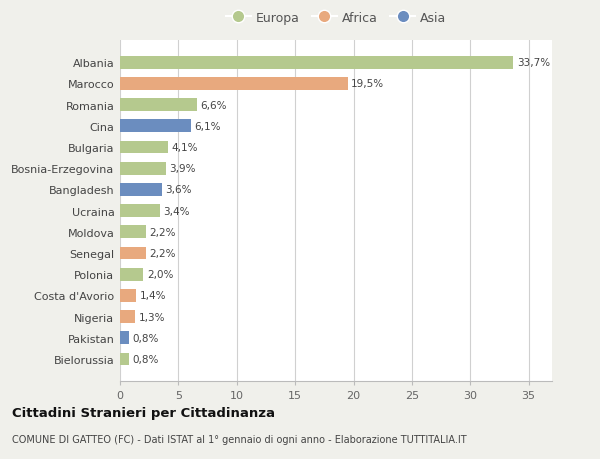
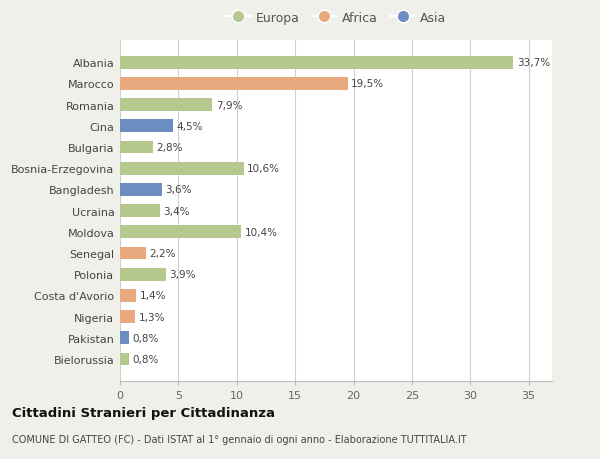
Romania: 6,6% -> 7,9%
Cina: 6,1% -> 4,5%
Bulgaria: 4,1% -> 2,8%
Bosnia-Erzegovina: 3,9% -> 10,6%
Moldova: 2,2% -> 10,4%
Polonia: 2,0% -> 3,9%
